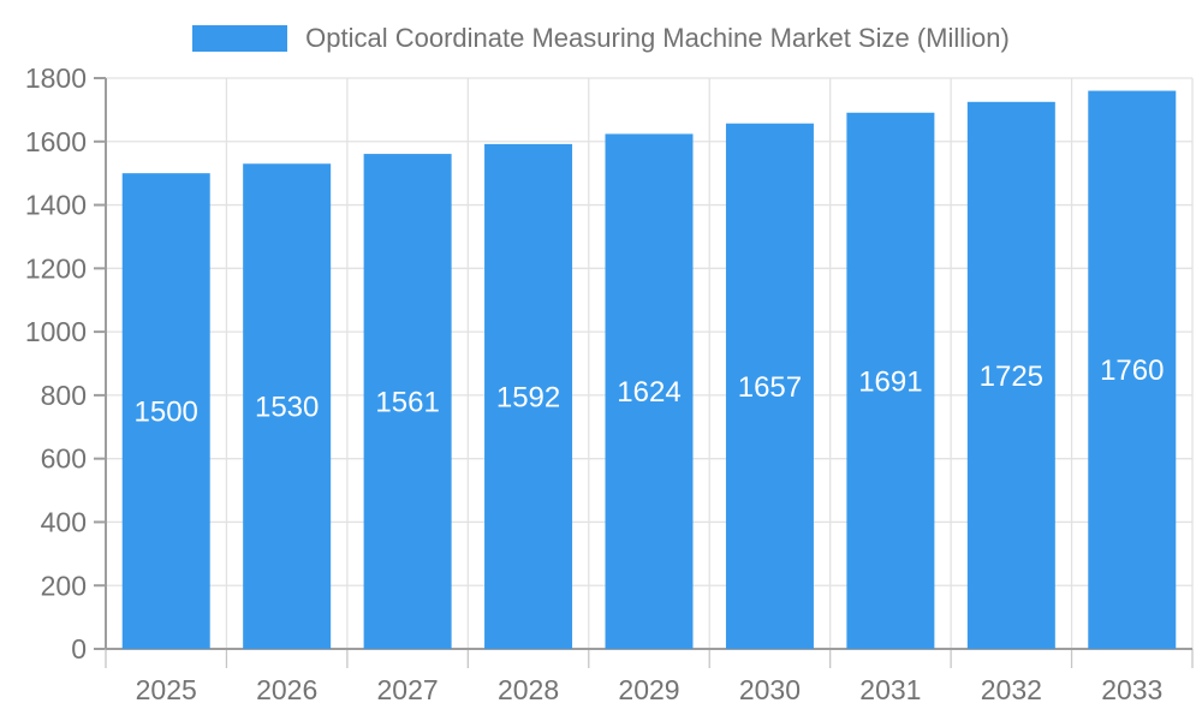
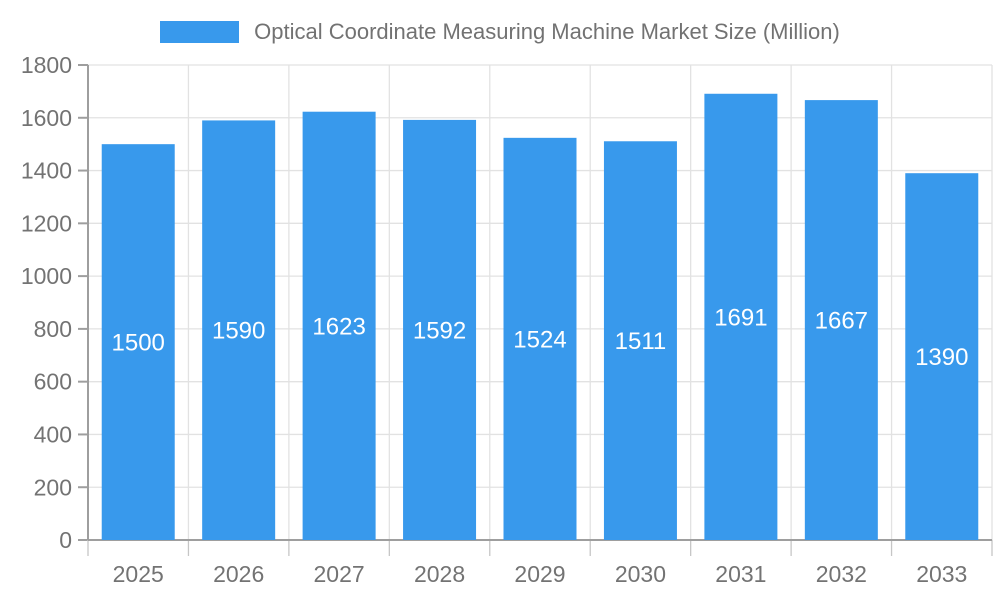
2026: 1530 -> 1590
2027: 1561 -> 1623
2029: 1624 -> 1524
2030: 1657 -> 1511
2032: 1725 -> 1667
2033: 1760 -> 1390
